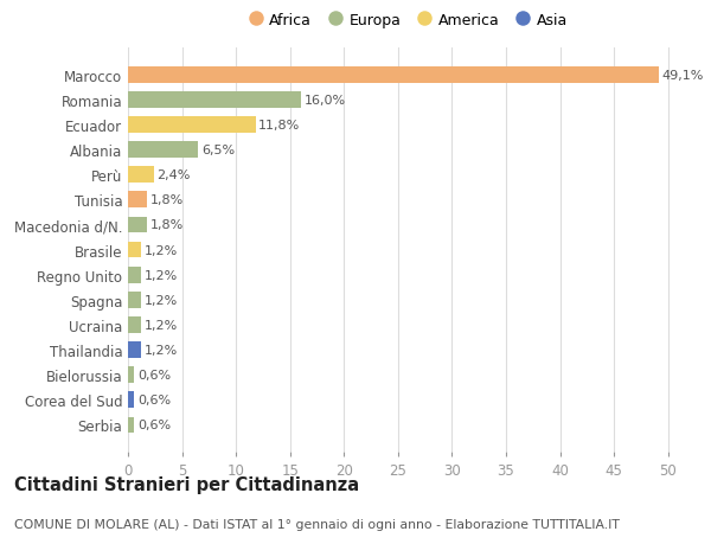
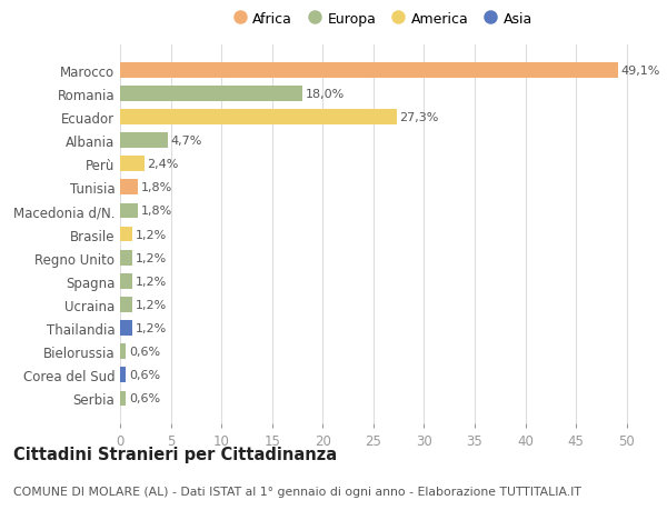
Romania: 16,0% -> 18,0%
Ecuador: 11,8% -> 27,3%
Albania: 6,5% -> 4,7%
